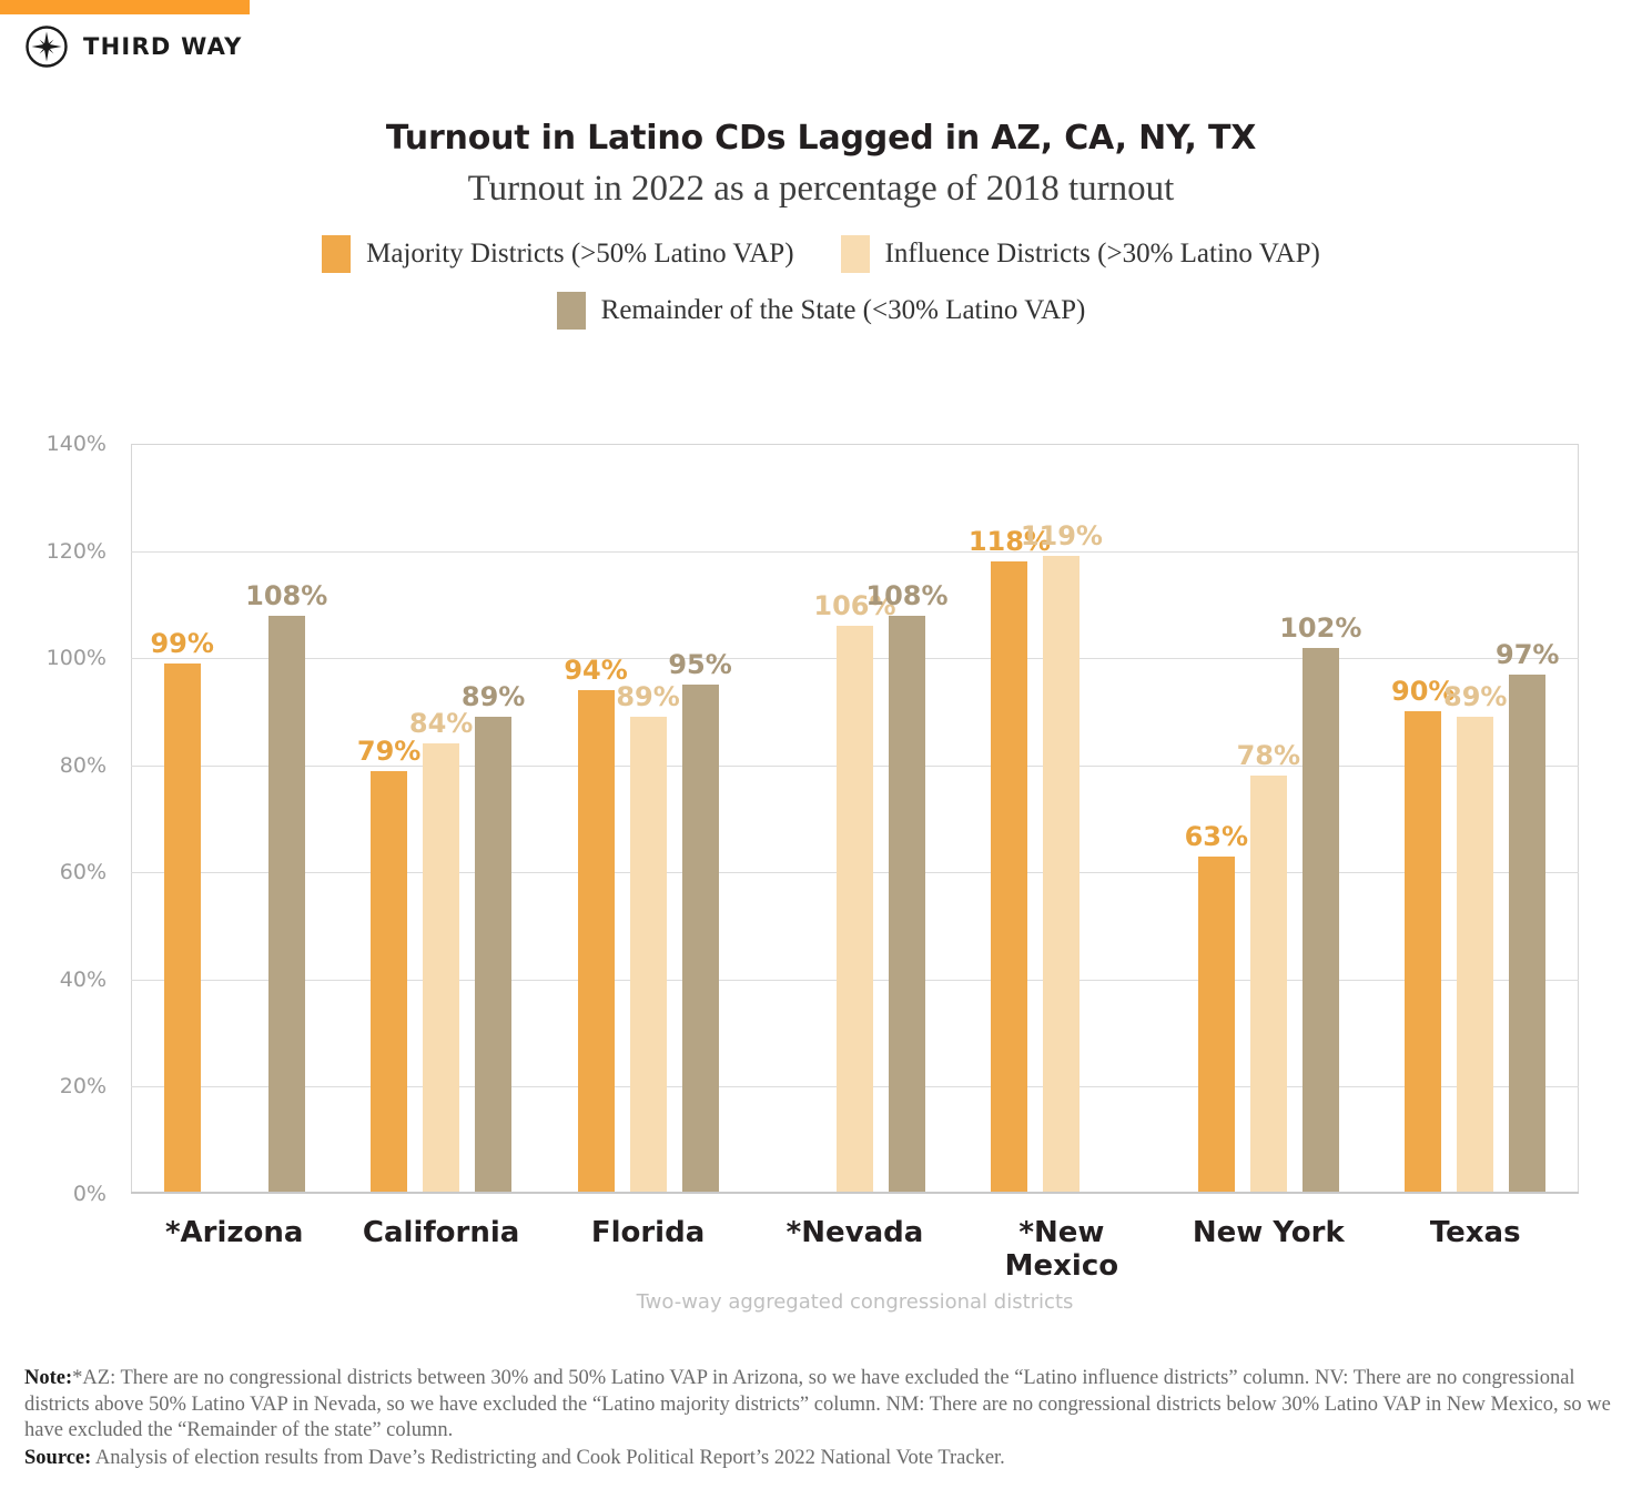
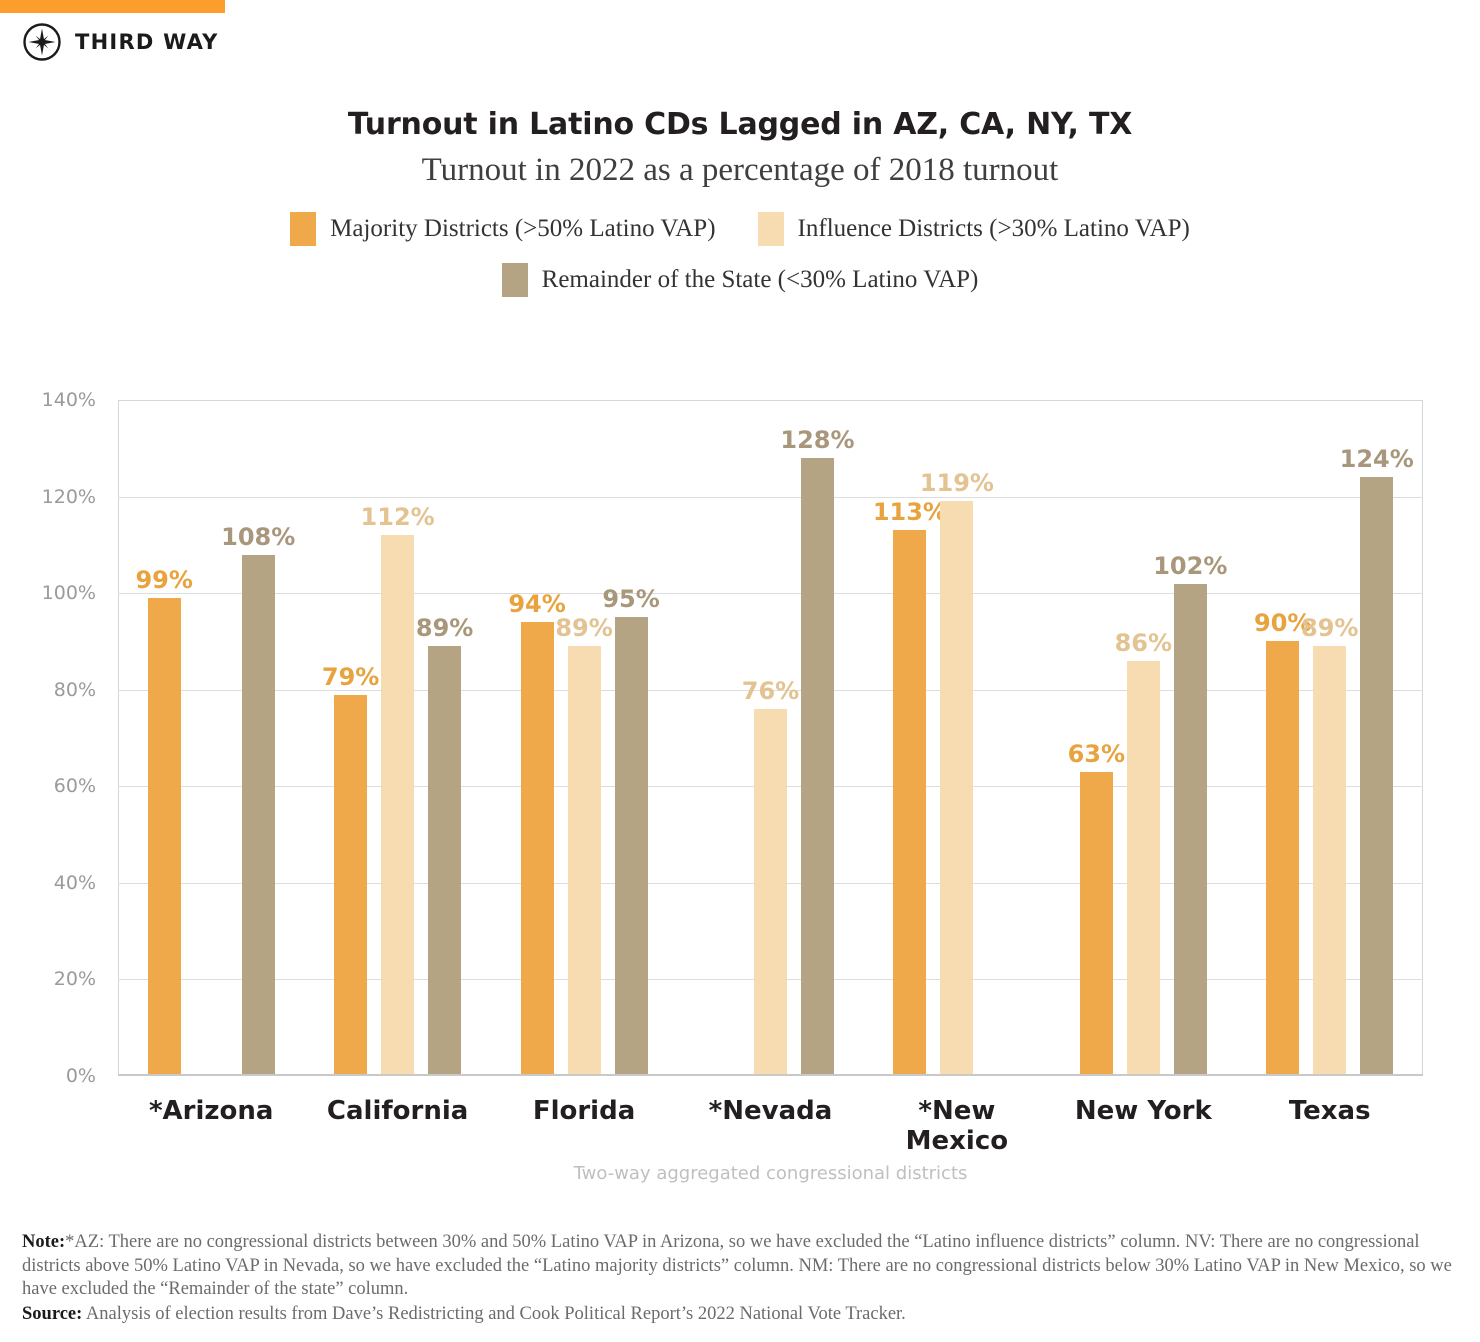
Influence Districts (>30% Latino VAP)/California: 84% -> 112%
Influence Districts (>30% Latino VAP)/*Nevada: 106% -> 76%
Remainder of the State (<30% Latino VAP)/*Nevada: 108% -> 128%
Majority Districts (>50% Latino VAP)/*New Mexico: 118% -> 113%
Influence Districts (>30% Latino VAP)/New York: 78% -> 86%
Remainder of the State (<30% Latino VAP)/Texas: 97% -> 124%
